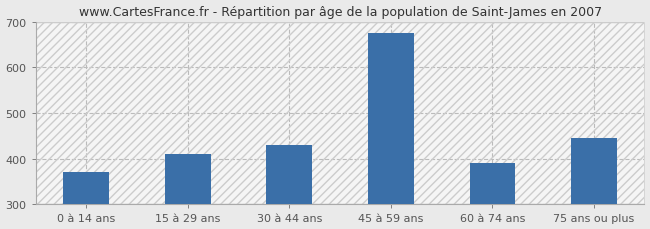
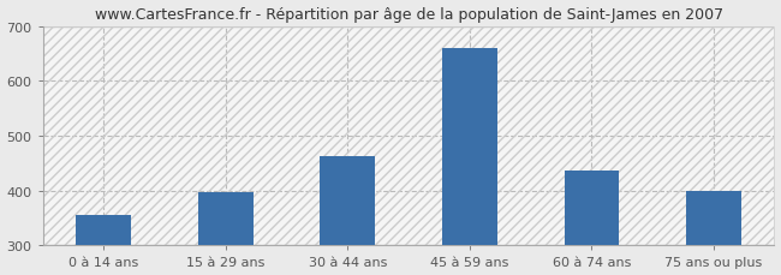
0 à 14 ans: 370 -> 355
15 à 29 ans: 410 -> 398
30 à 44 ans: 430 -> 463
45 à 59 ans: 675 -> 660
60 à 74 ans: 390 -> 437
75 ans ou plus: 445 -> 400
